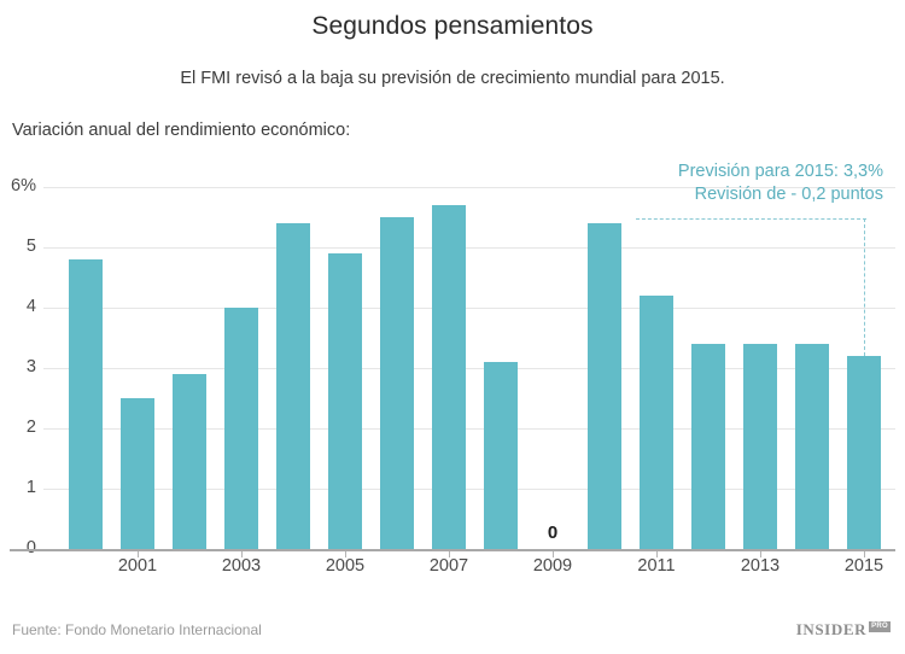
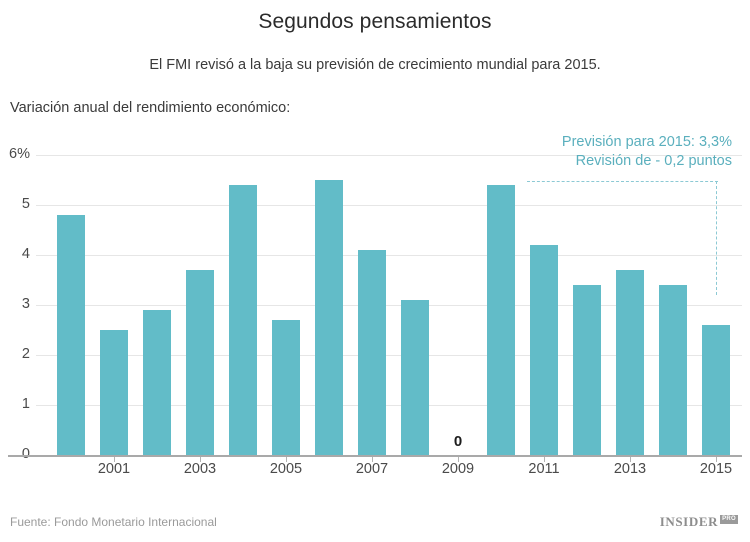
2003: 4.0% -> 3.7%
2005: 4.9% -> 2.7%
2007: 5.7% -> 4.1%
2013: 3.4% -> 3.7%
2015: 3.2% -> 2.6%
